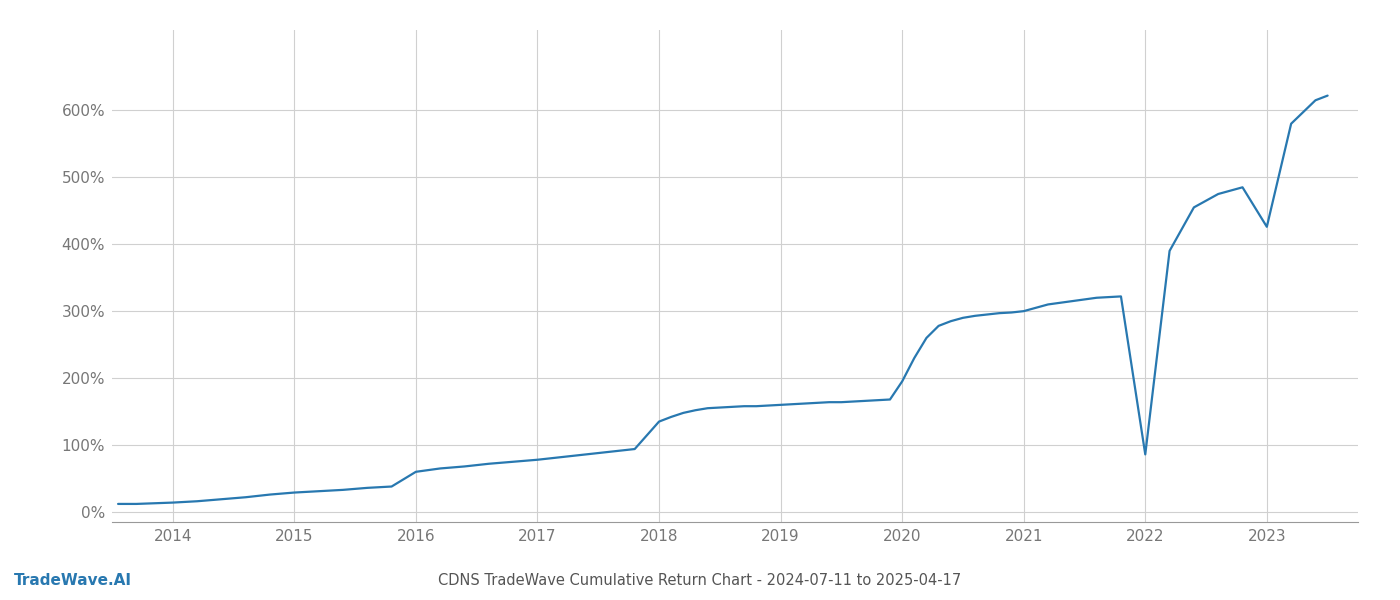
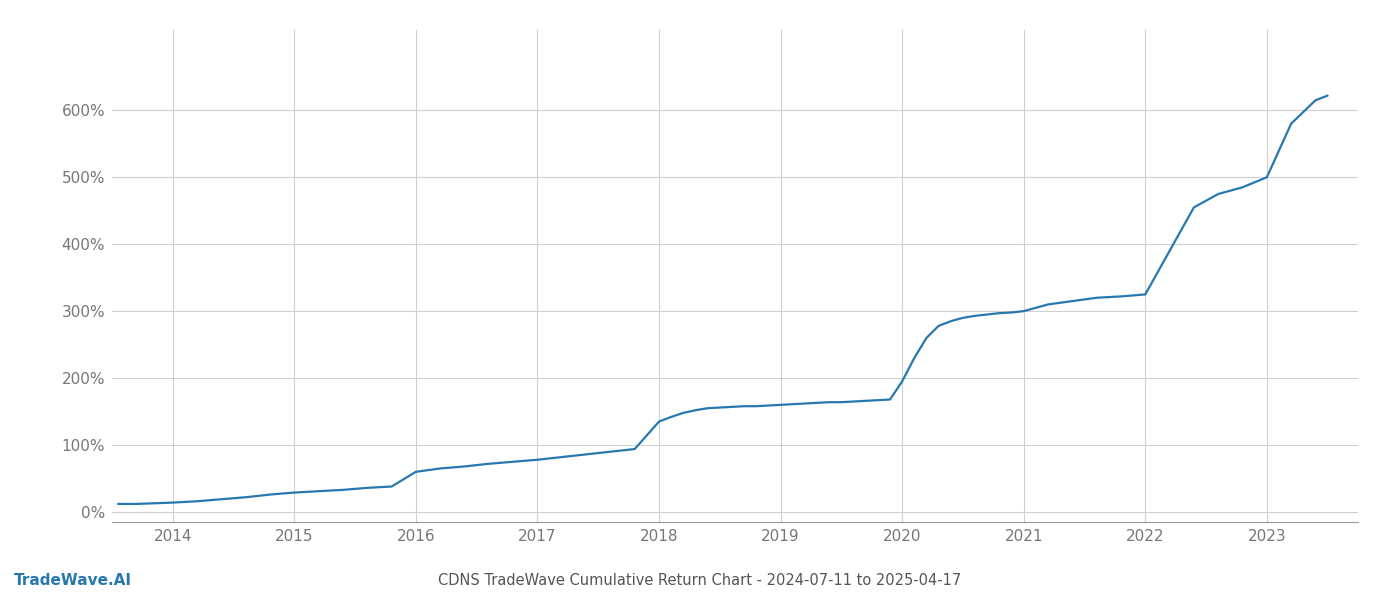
2022: 86% -> 325%
2023: 426% -> 500%
